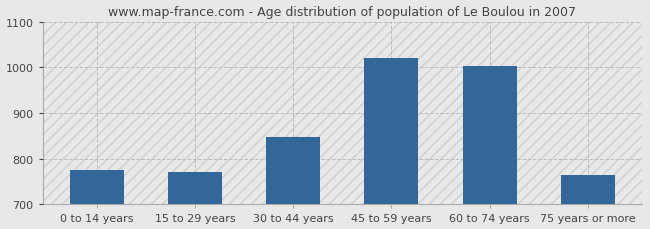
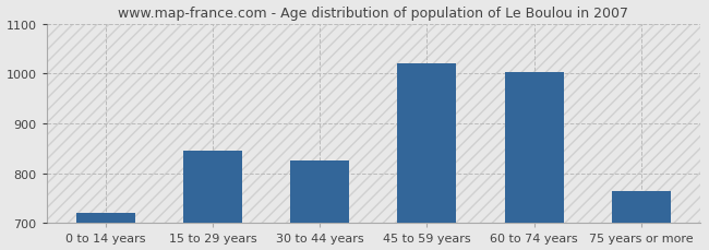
0 to 14 years: 775 -> 720
15 to 29 years: 770 -> 845
30 to 44 years: 848 -> 825
